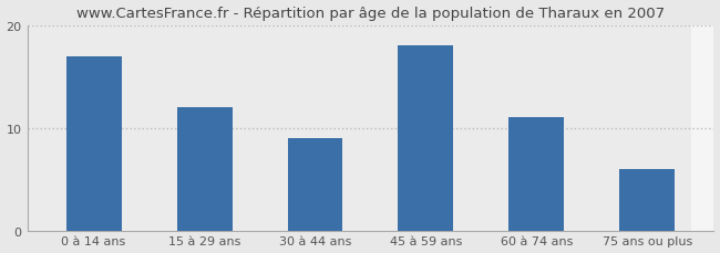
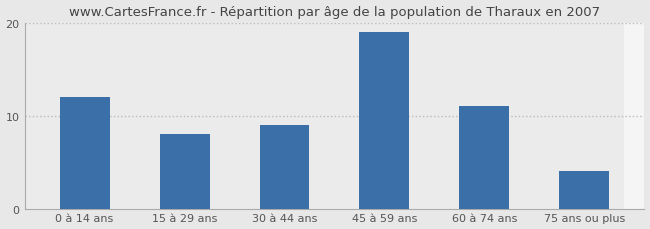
0 à 14 ans: 17 -> 12
15 à 29 ans: 12 -> 8
45 à 59 ans: 18 -> 19
75 ans ou plus: 6 -> 4
